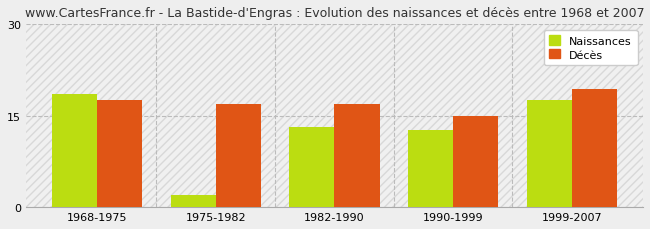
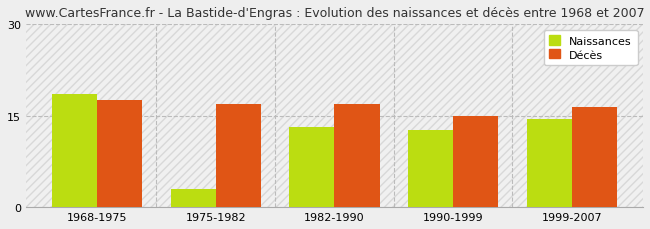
Naissances/1975-1982: 2.0 -> 3.0
Naissances/1999-2007: 17.6 -> 14.5
Décès/1999-2007: 19.4 -> 16.5
